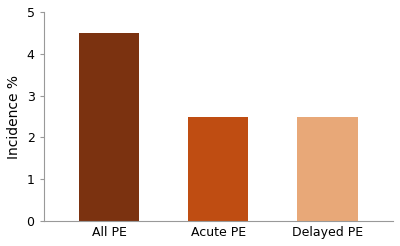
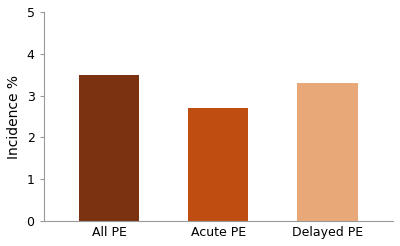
All PE: 4.5 -> 3.5
Acute PE: 2.5 -> 2.7
Delayed PE: 2.5 -> 3.3
